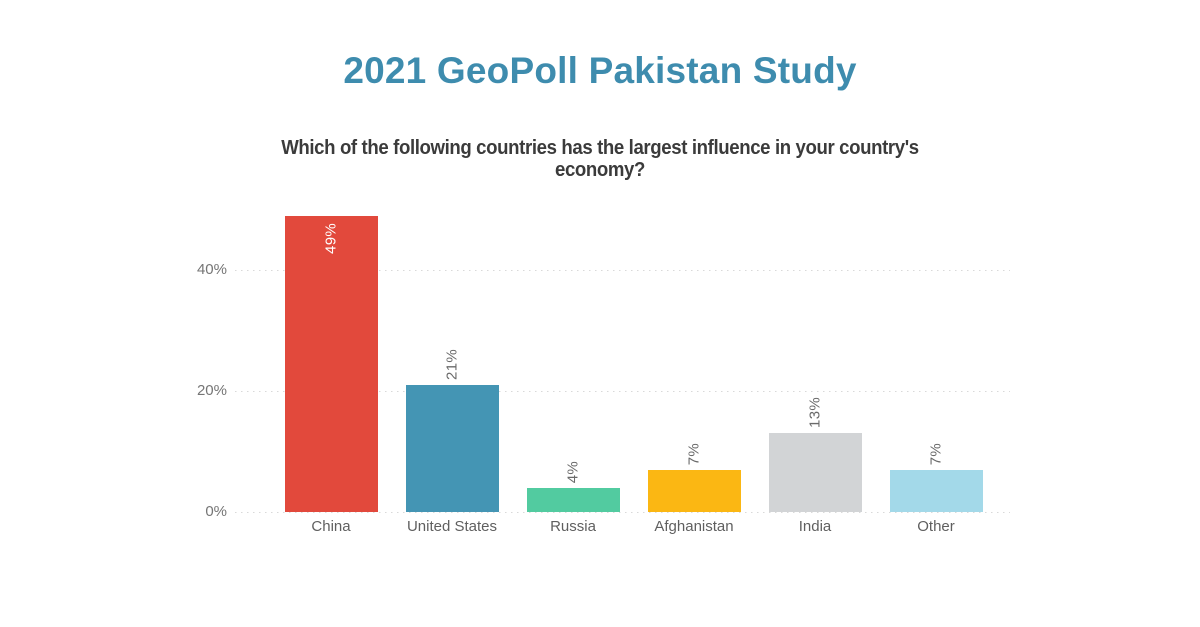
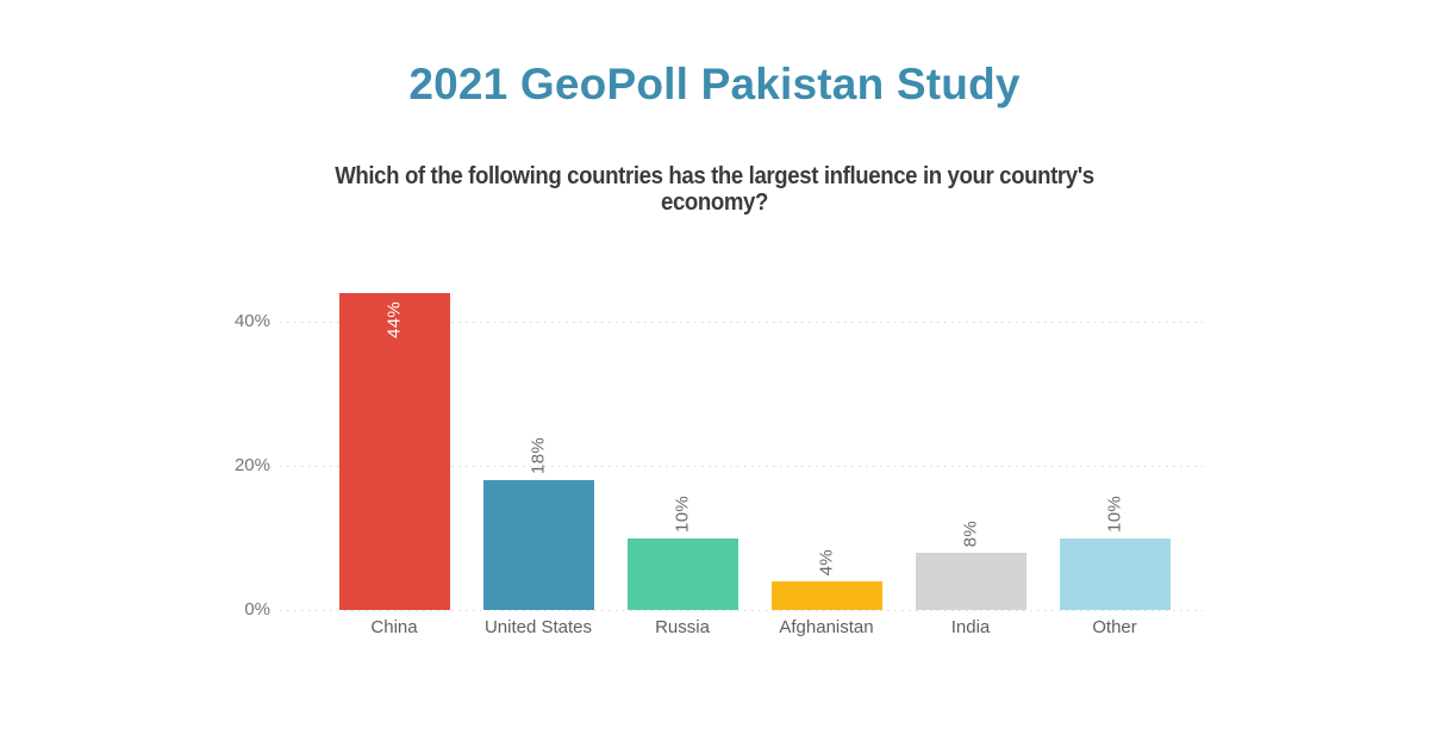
China: 49% -> 44%
United States: 21% -> 18%
Russia: 4% -> 10%
Afghanistan: 7% -> 4%
India: 13% -> 8%
Other: 7% -> 10%
